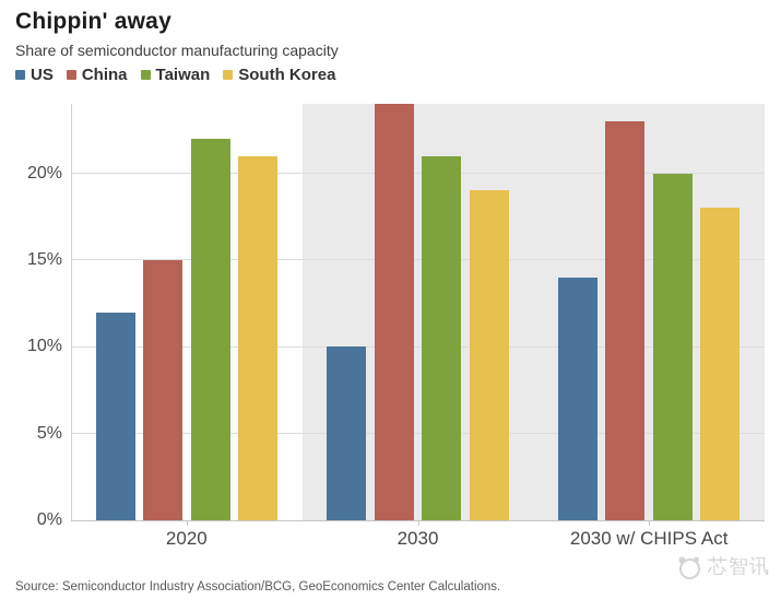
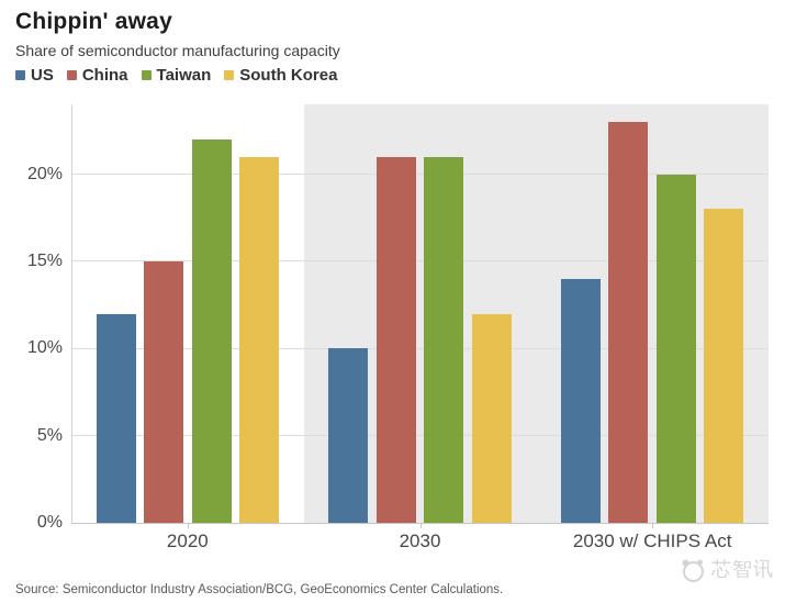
China/2030: 24% -> 21%
South Korea/2030: 19% -> 12%
